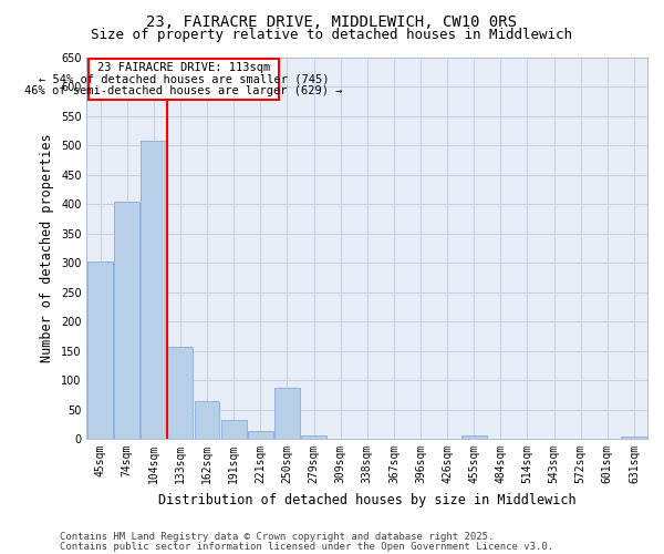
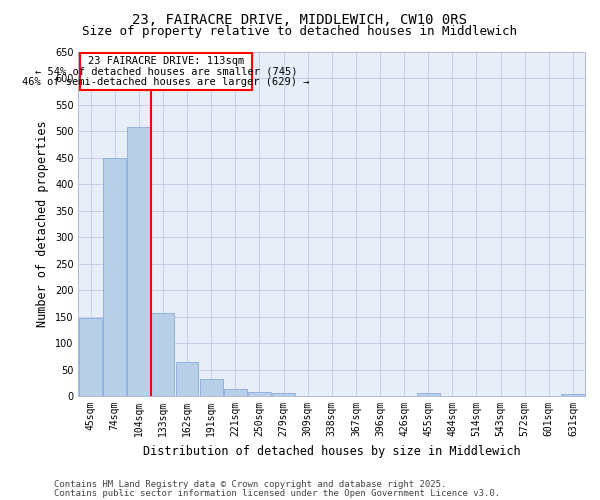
45sqm: 302 -> 148
74sqm: 404 -> 450
250sqm: 86 -> 8
